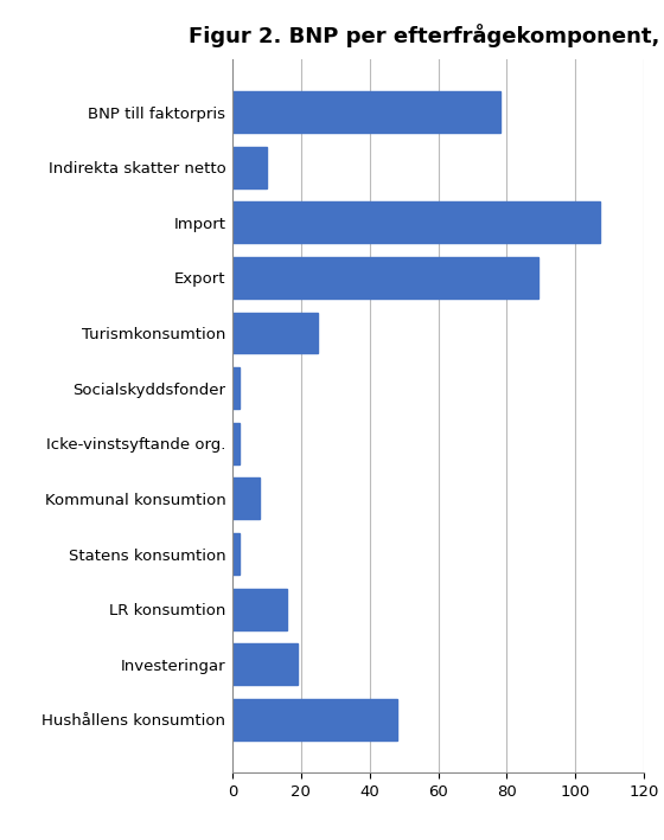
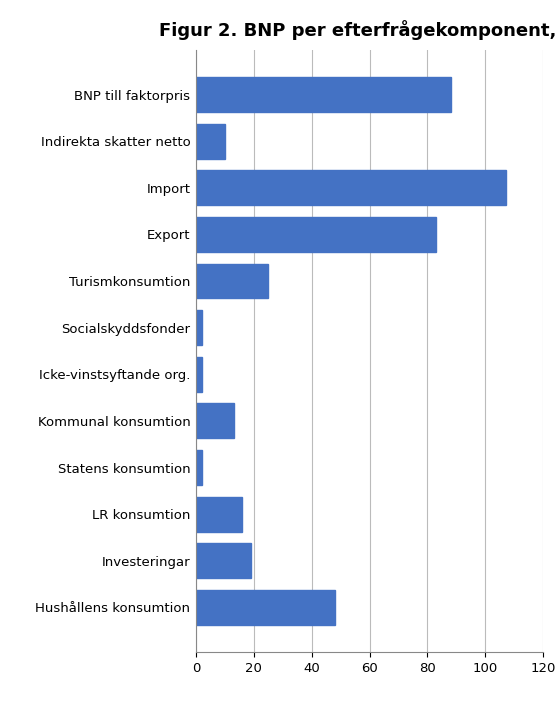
BNP till faktorpris: 78 -> 88
Export: 89 -> 83
Kommunal konsumtion: 8 -> 13
